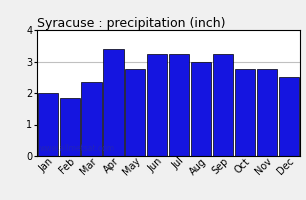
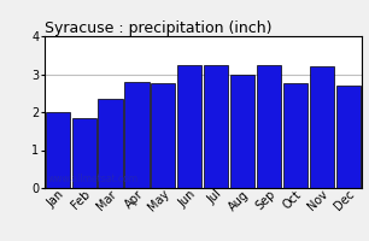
Apr: 3.40 -> 2.80
Nov: 2.75 -> 3.20
Dec: 2.50 -> 2.70
